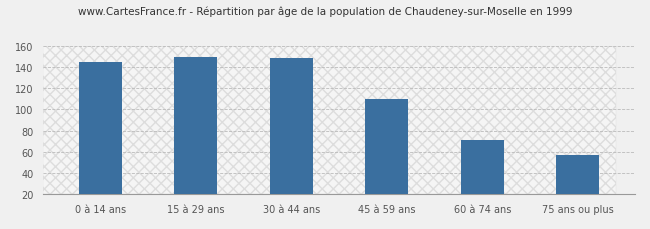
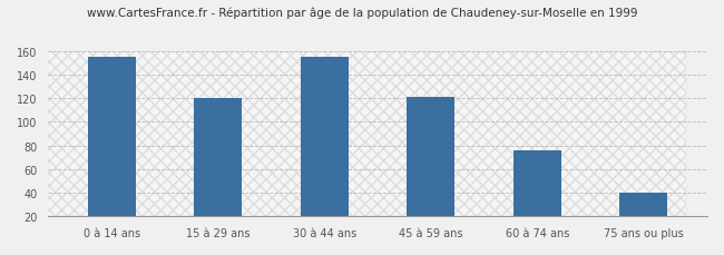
0 à 14 ans: 145 -> 155
15 à 29 ans: 149 -> 120
30 à 44 ans: 148 -> 155
45 à 59 ans: 110 -> 121
60 à 74 ans: 71 -> 76
75 ans ou plus: 57 -> 40
